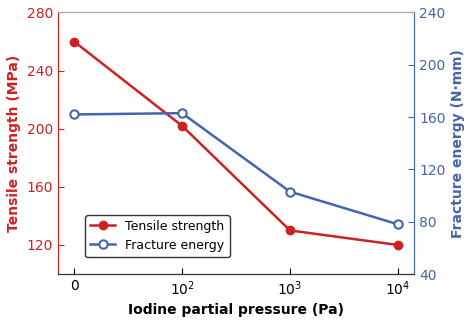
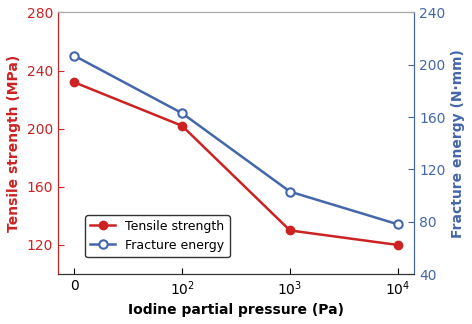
Tensile strength/0: 260 -> 232
Fracture energy/0: 162 -> 207
